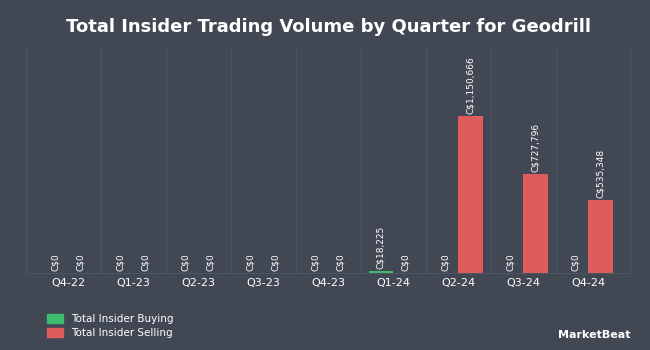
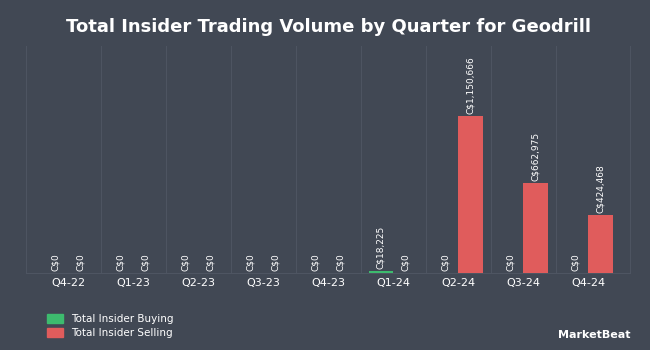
Total Insider Selling/Q3-24: C$727,796 -> C$662,975
Total Insider Selling/Q4-24: C$535,348 -> C$424,468
